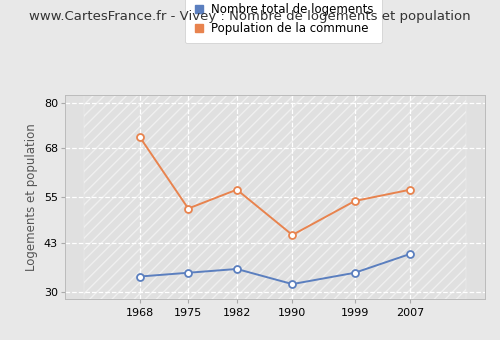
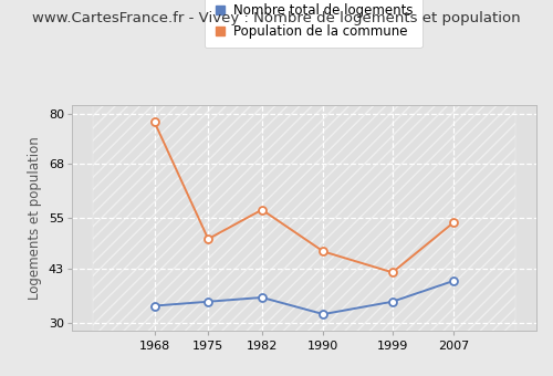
Population de la commune/1968: 71 -> 78
Population de la commune/1975: 52 -> 50
Population de la commune/1990: 45 -> 47
Population de la commune/1999: 54 -> 42
Population de la commune/2007: 57 -> 54
